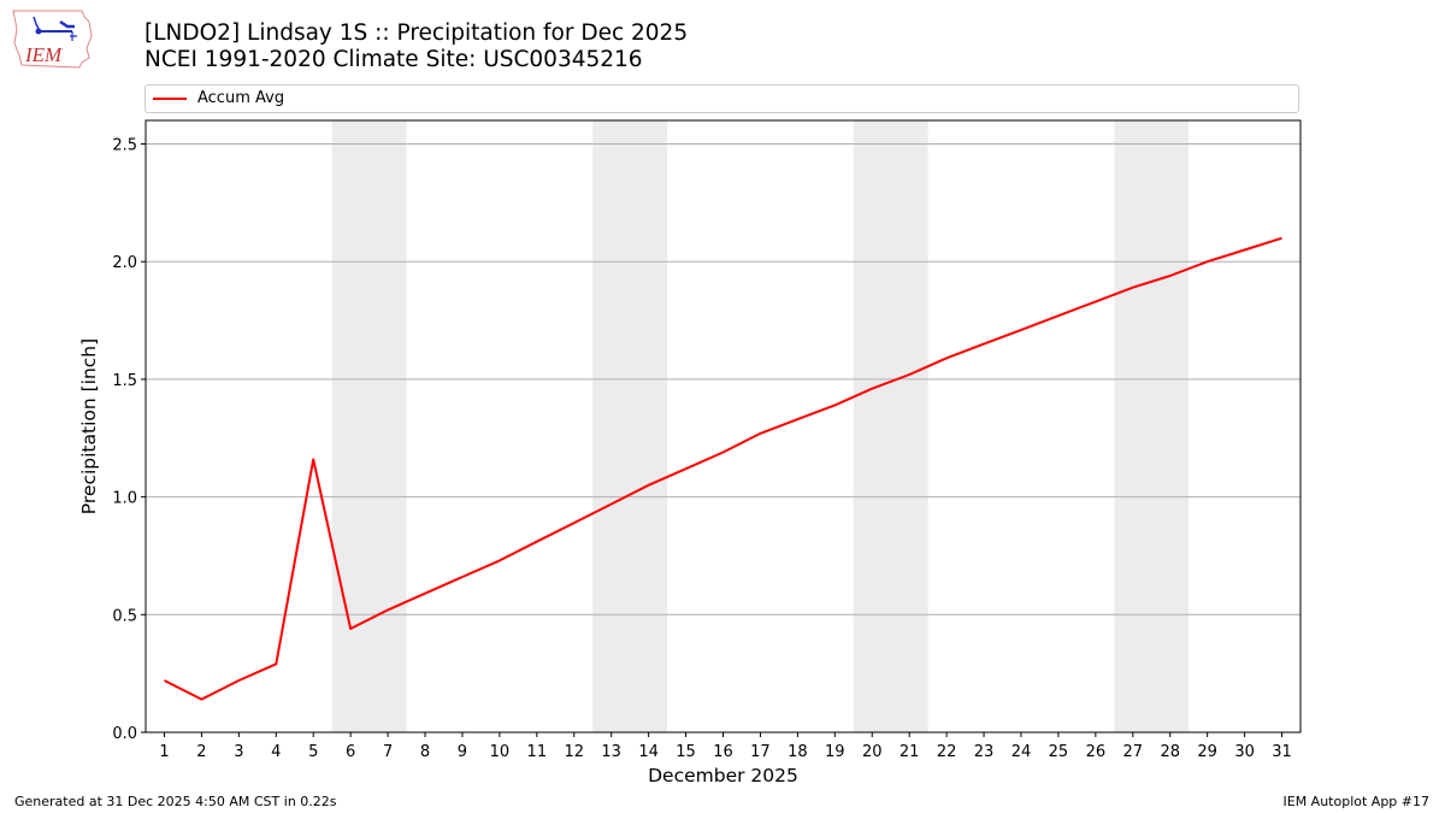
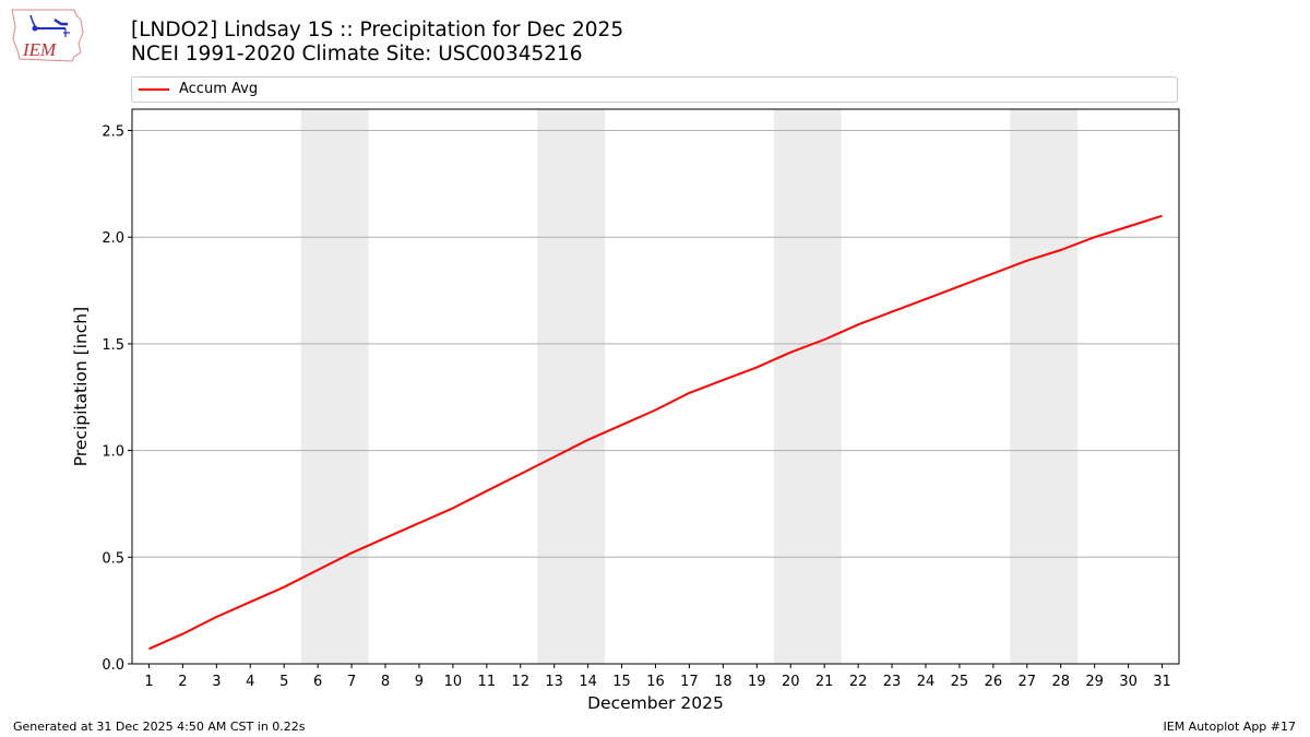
1: 0.22 -> 0.07
5: 1.16 -> 0.36
